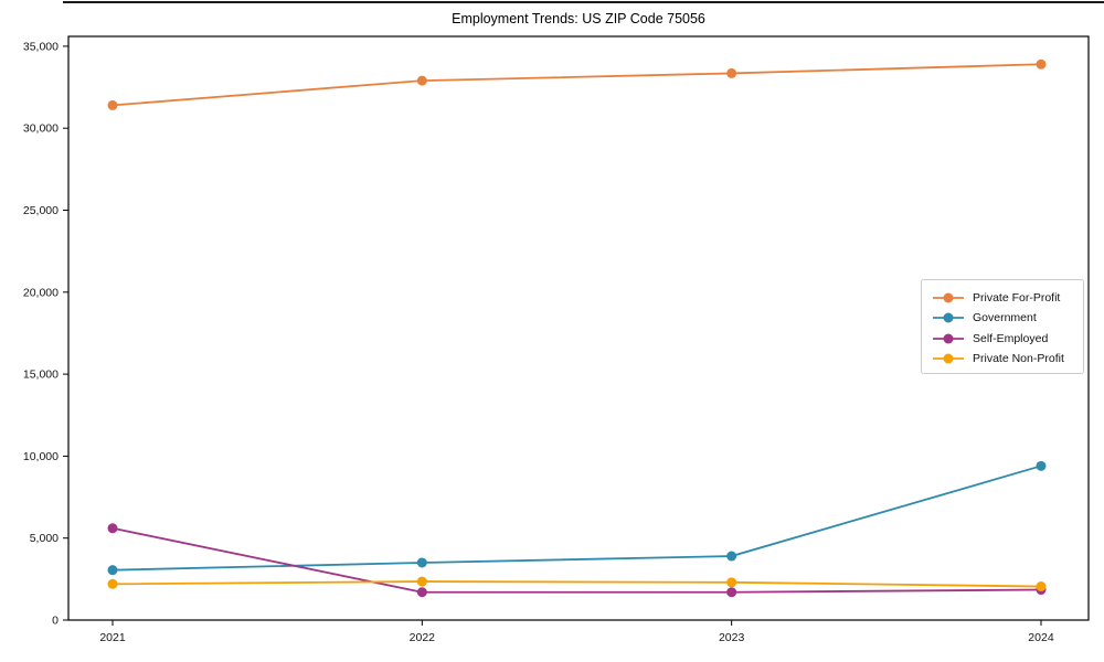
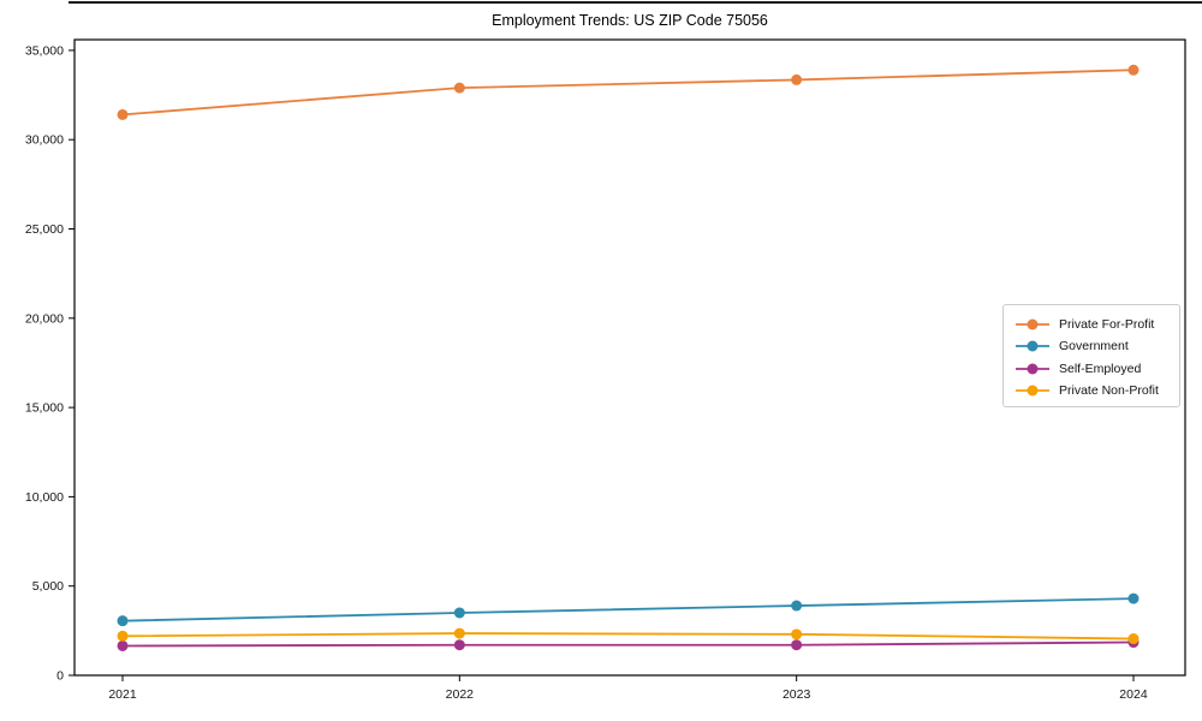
Self-Employed/2021: 5600 -> 1600
Government/2024: 9400 -> 4300
